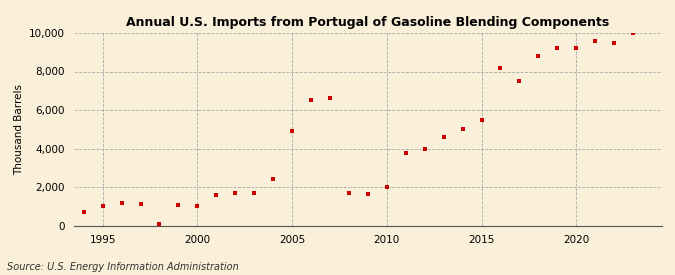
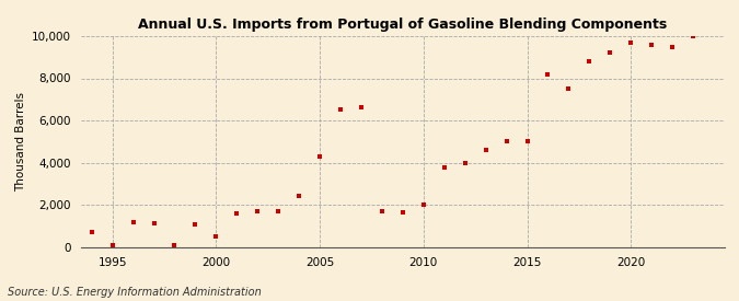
1995: 1,000 -> 100
2000: 1,000 -> 500
2005: 4,900 -> 4,300
2015: 5,500 -> 5,000
2020: 9,200 -> 9,700
